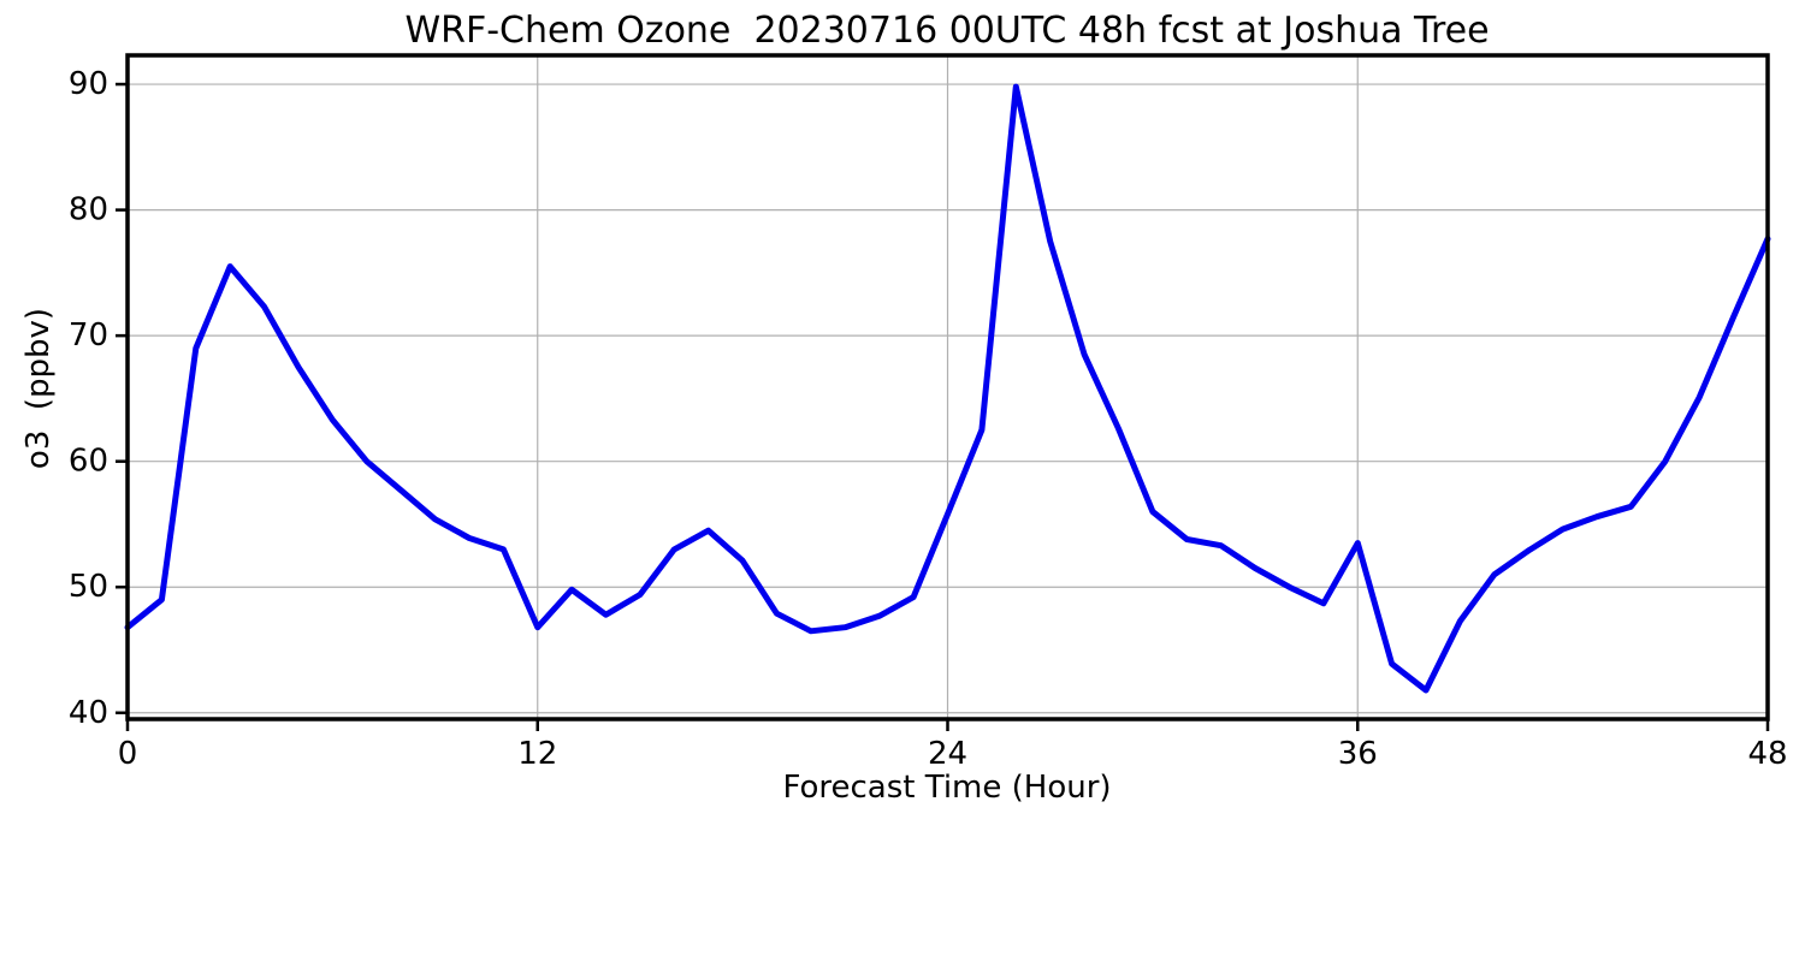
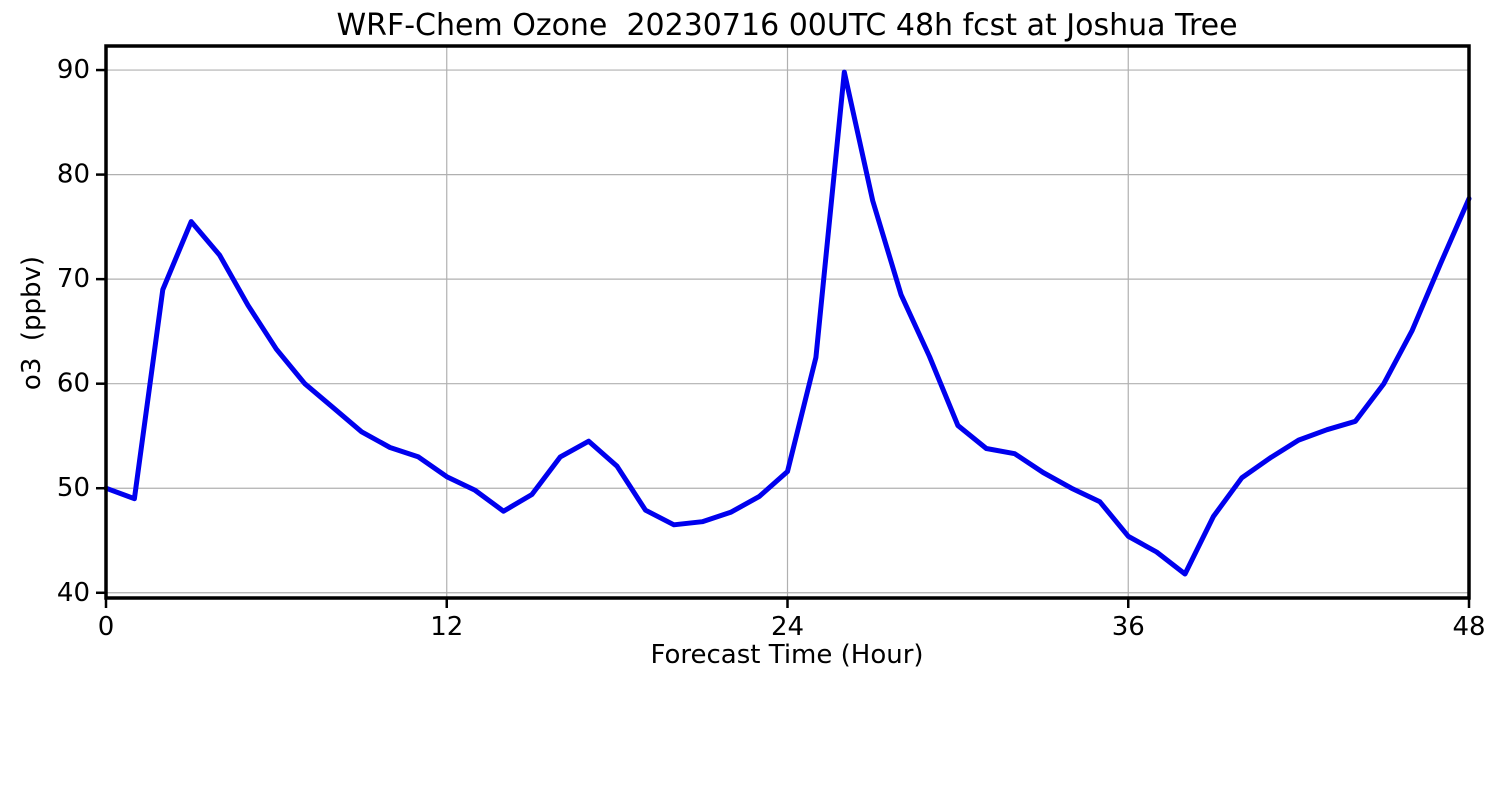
0: 46.8 -> 50.0
12: 46.8 -> 51.1
24: 55.8 -> 51.6
36: 53.5 -> 45.4
